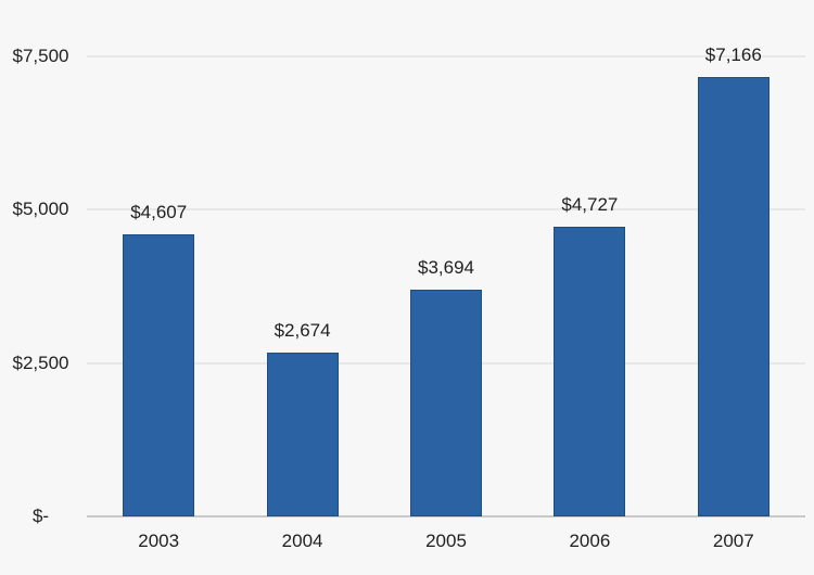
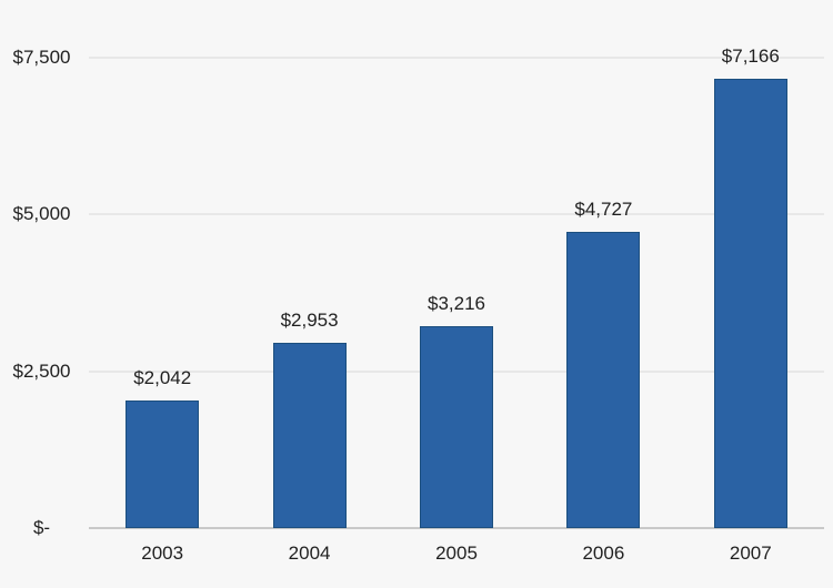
2003: $4,607 -> $2,042
2004: $2,674 -> $2,953
2005: $3,694 -> $3,216
